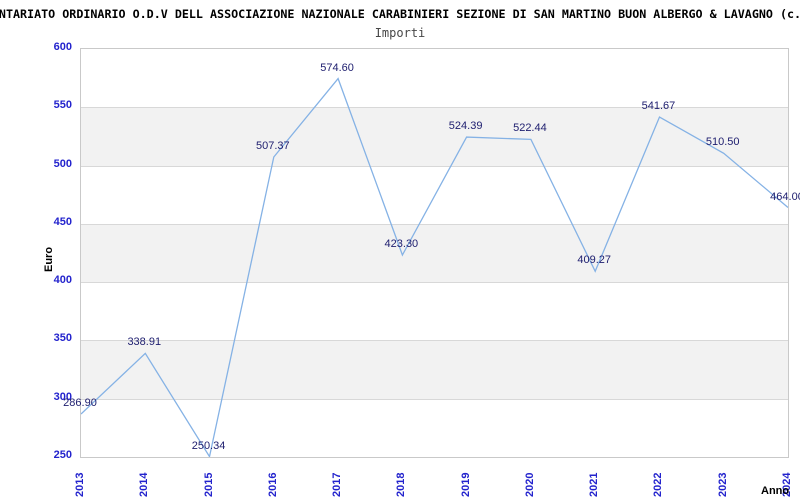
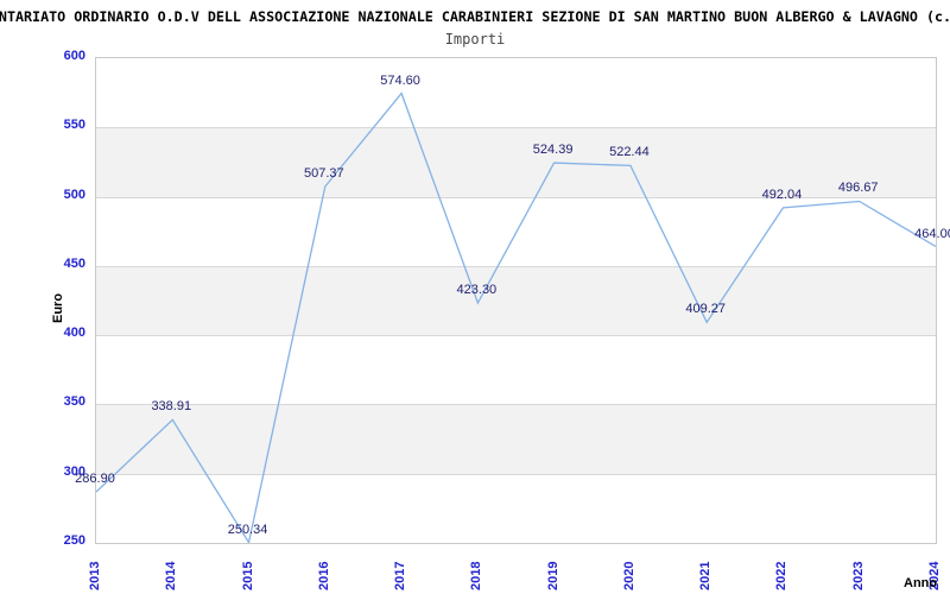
2022: 541.67 -> 492.04
2023: 510.50 -> 496.67
